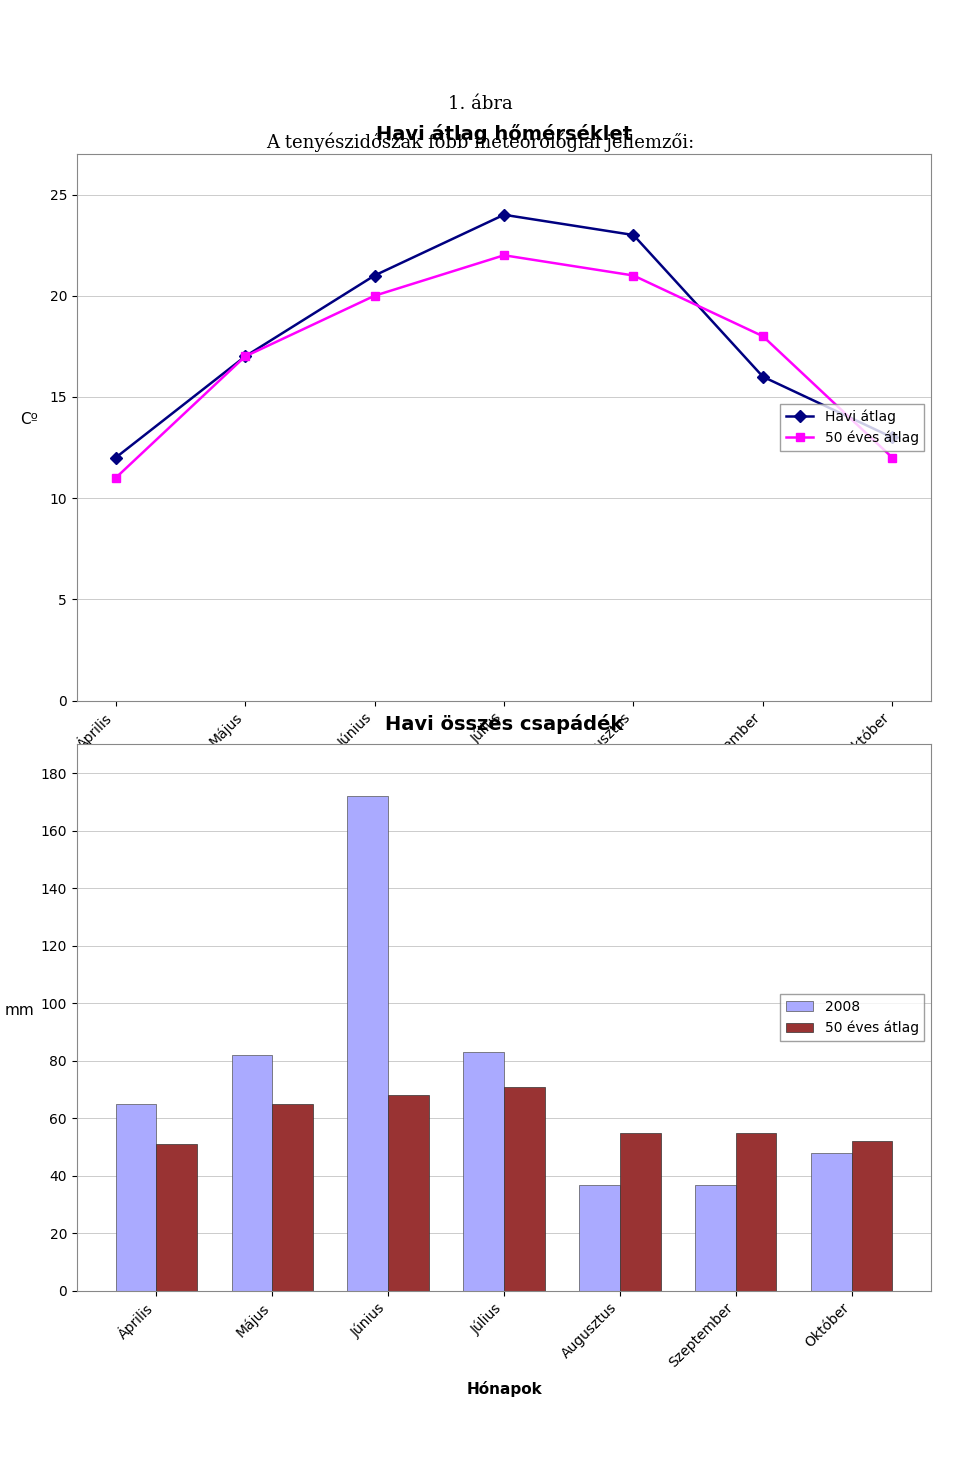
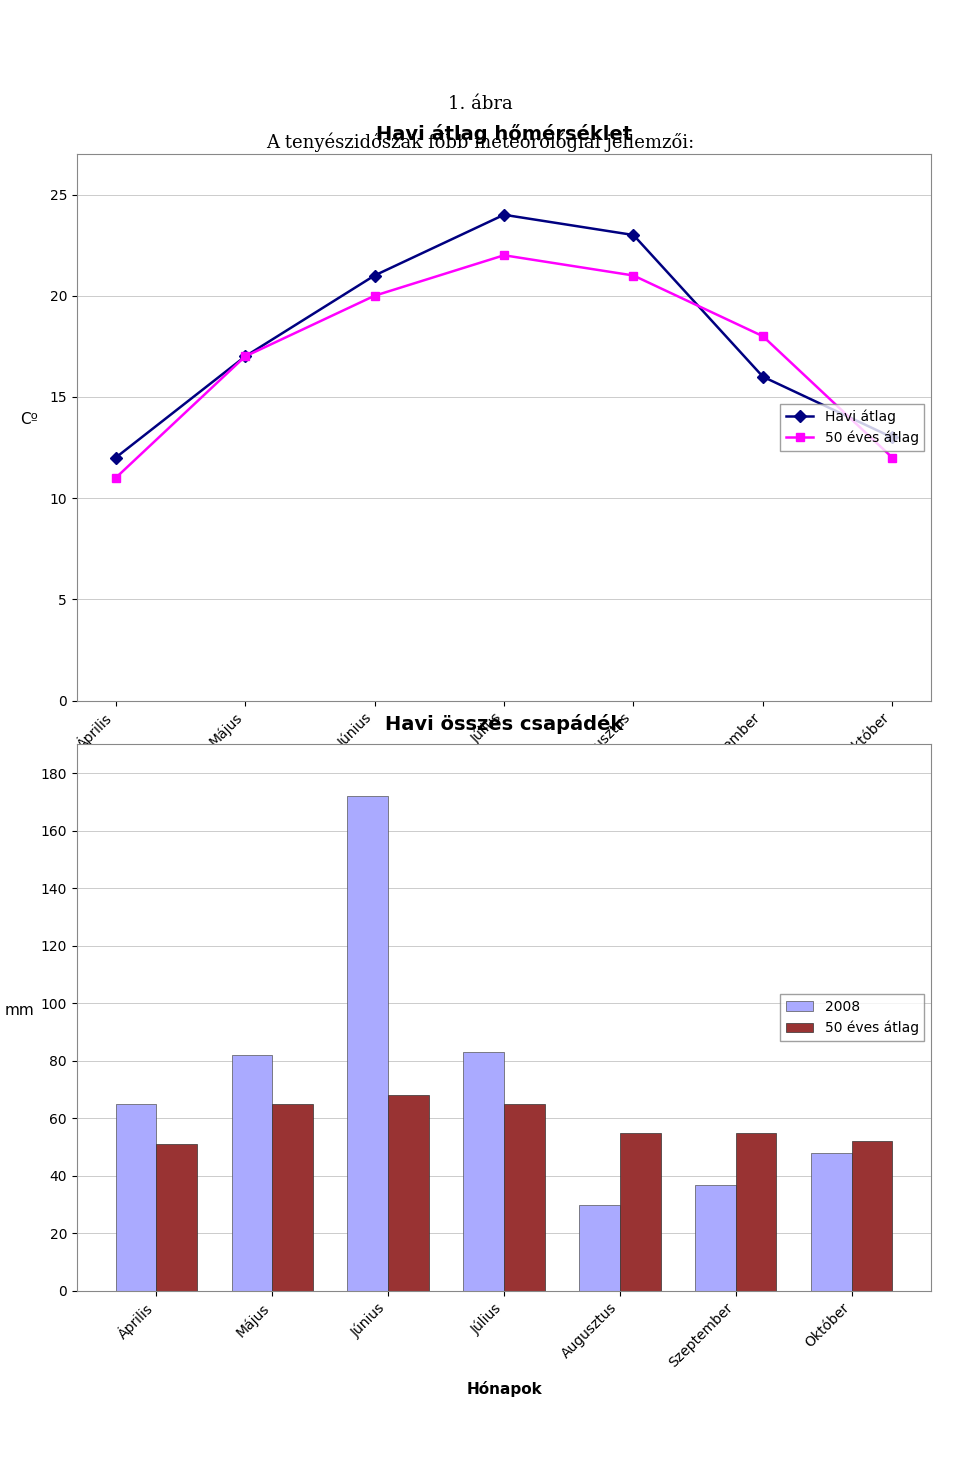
50 éves átlag/Július: 71 -> 65
2008/Augusztus: 37 -> 30
